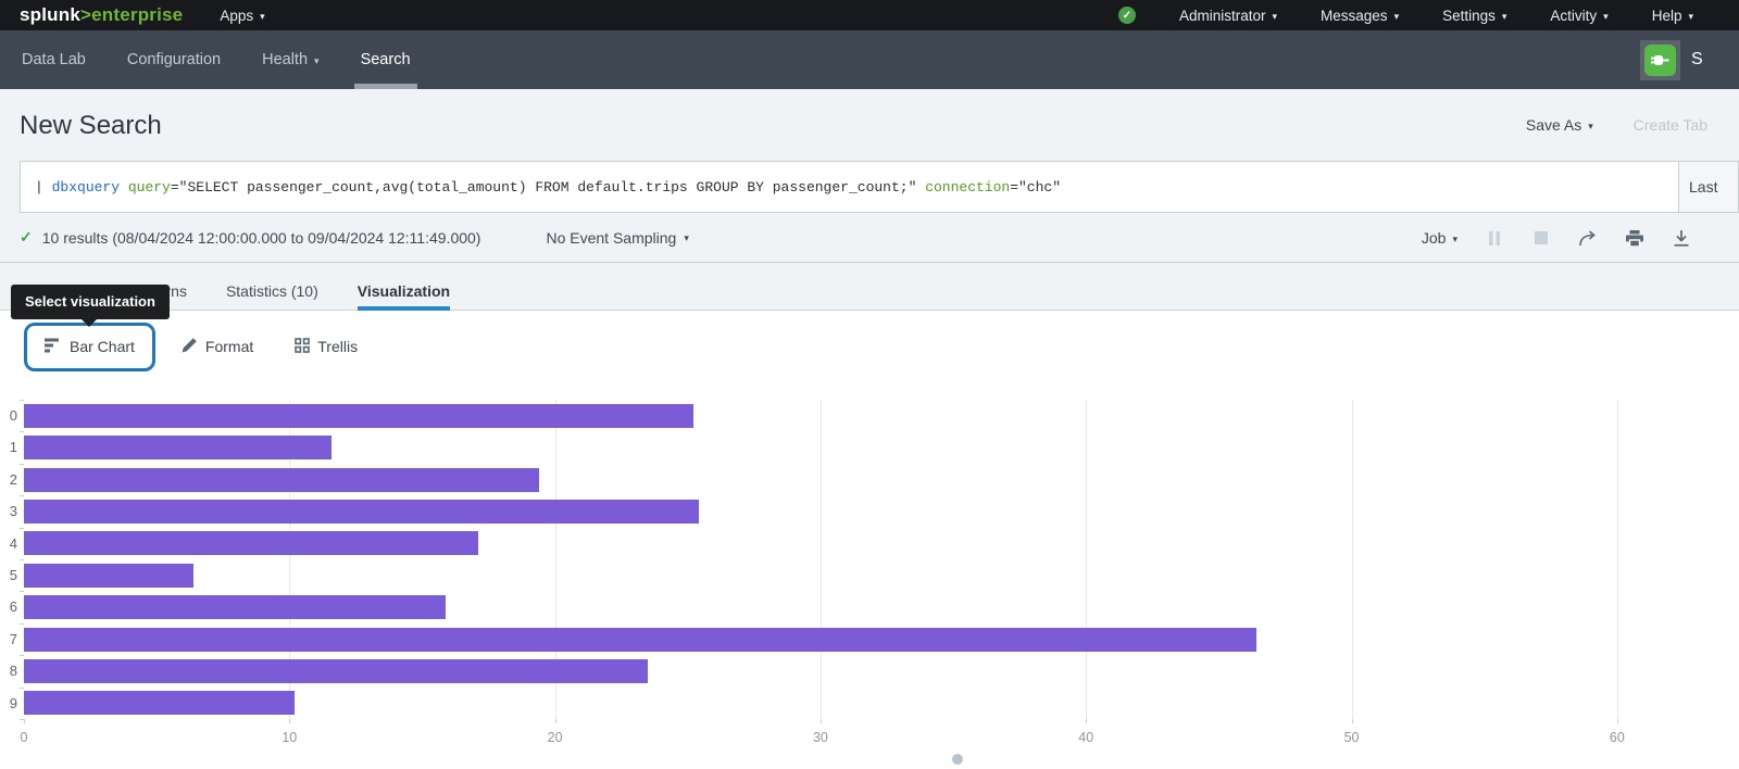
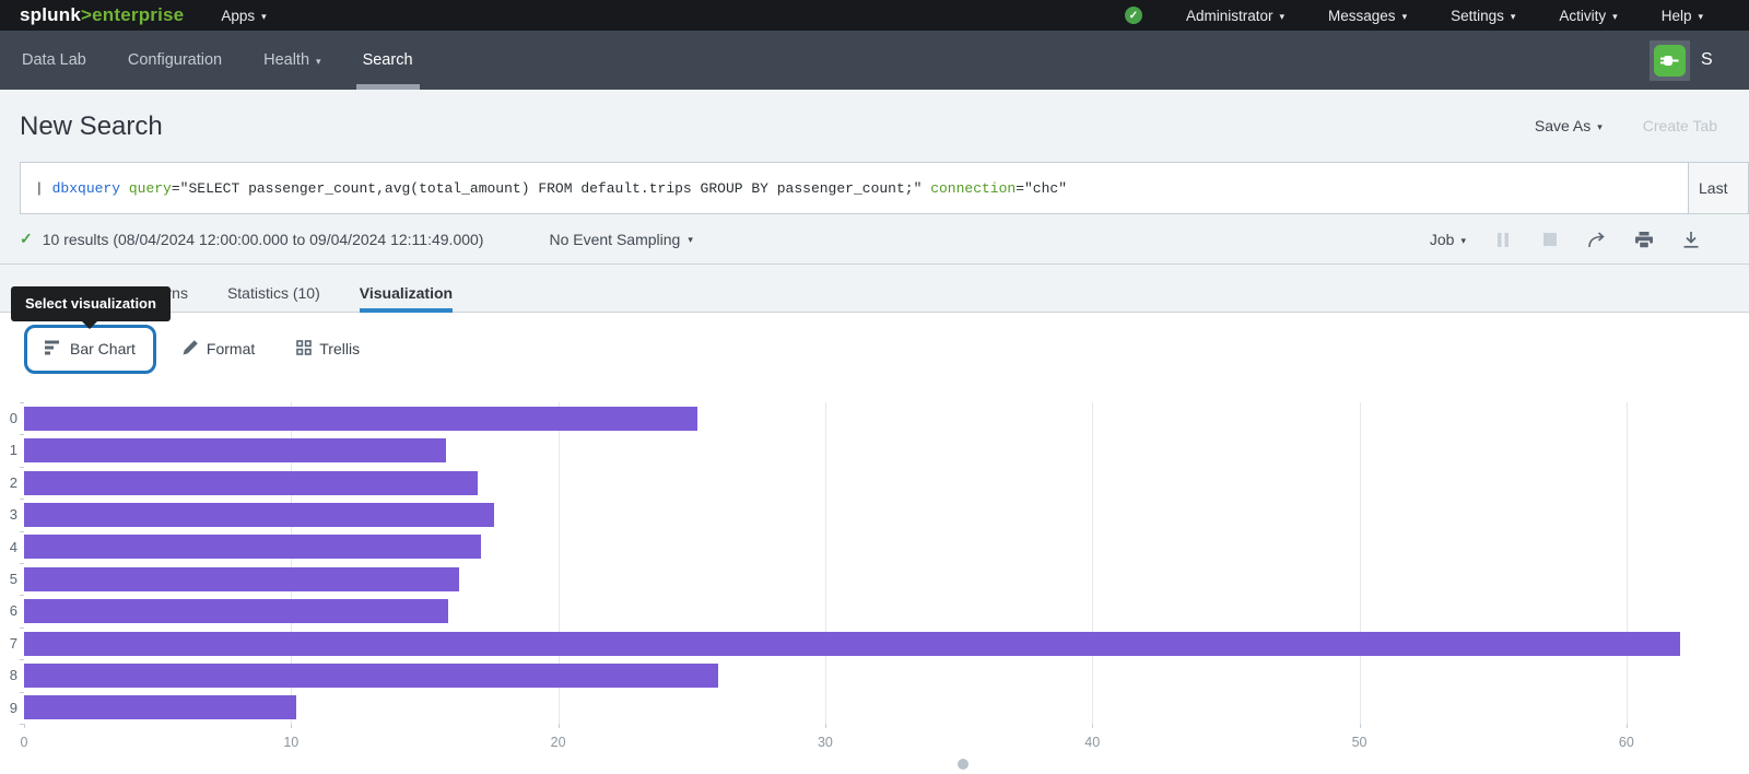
1: 11.6 -> 15.8
2: 19.4 -> 17.0
3: 25.4 -> 17.6
5: 6.4 -> 16.3
7: 46.4 -> 62.0
8: 23.5 -> 26.0
